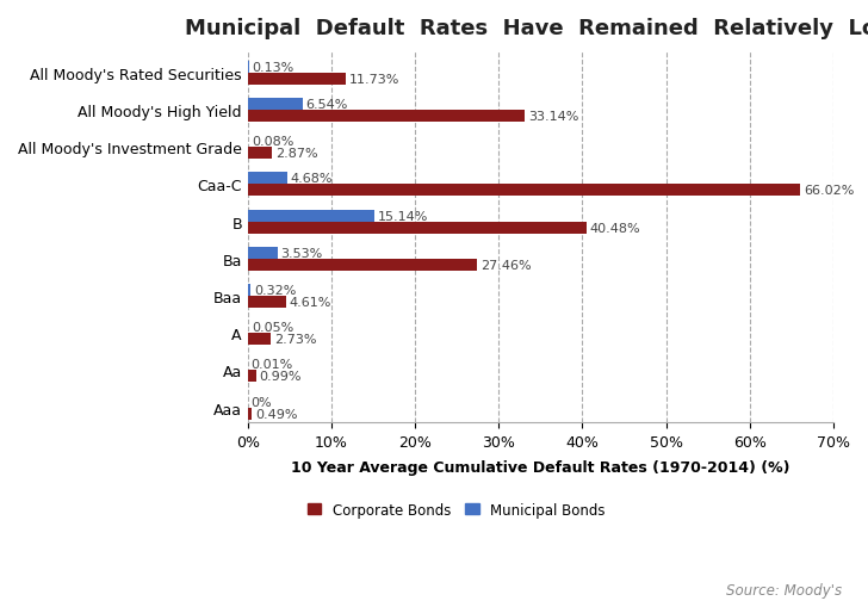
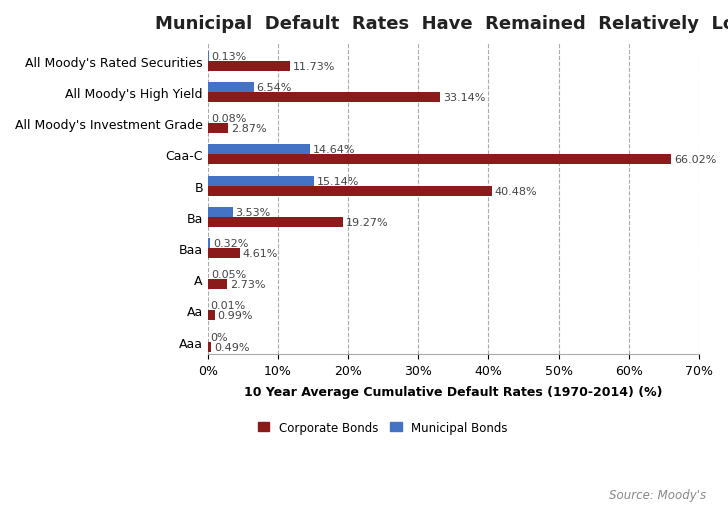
Municipal Bonds/Caa-C: 4.68% -> 14.64%
Corporate Bonds/Ba: 27.46% -> 19.27%
